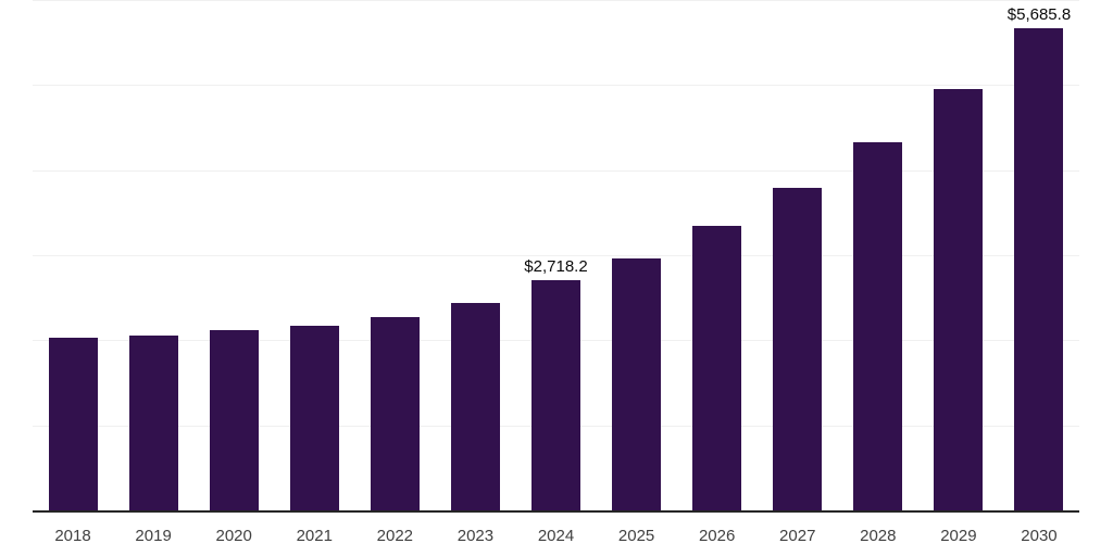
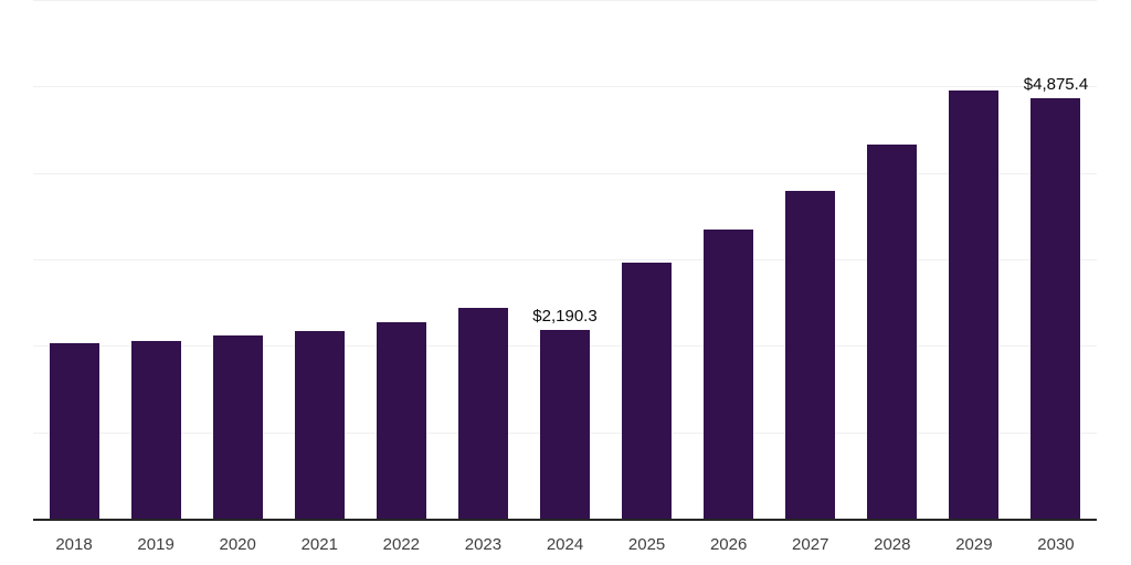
2024: $2,718.2 -> $2,190.3
2030: $5,685.8 -> $4,875.4
